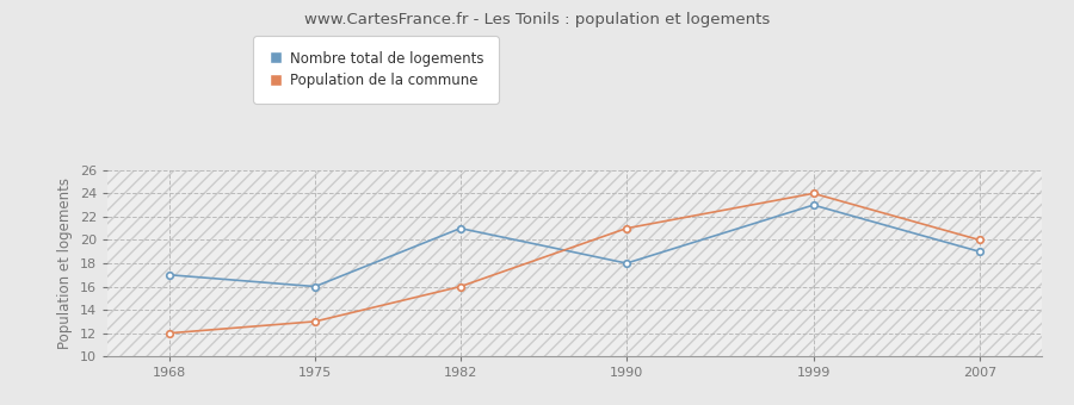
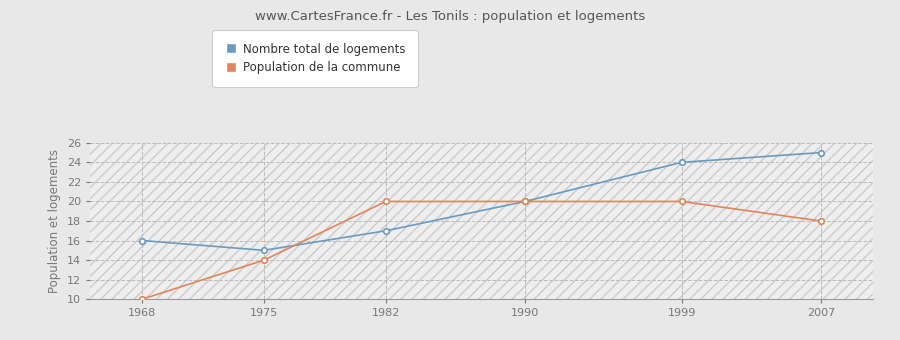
Nombre total de logements/1968: 17 -> 16
Population de la commune/1968: 12 -> 10
Nombre total de logements/1975: 16 -> 15
Population de la commune/1975: 13 -> 14
Nombre total de logements/1982: 21 -> 17
Population de la commune/1982: 16 -> 20
Nombre total de logements/1990: 18 -> 20
Population de la commune/1990: 21 -> 20
Nombre total de logements/1999: 23 -> 24
Population de la commune/1999: 24 -> 20
Nombre total de logements/2007: 19 -> 25
Population de la commune/2007: 20 -> 18
